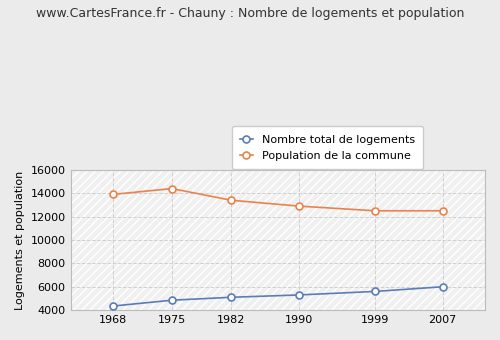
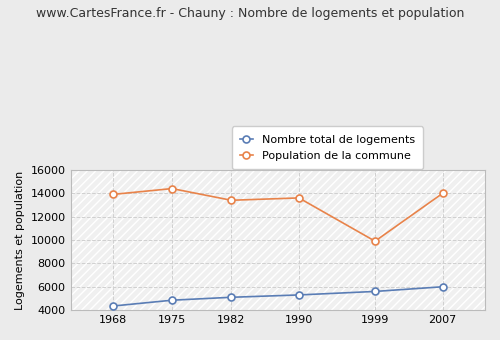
Population de la commune/1990: 12900 -> 13600
Population de la commune/1999: 12500 -> 9900
Population de la commune/2007: 12500 -> 14000
